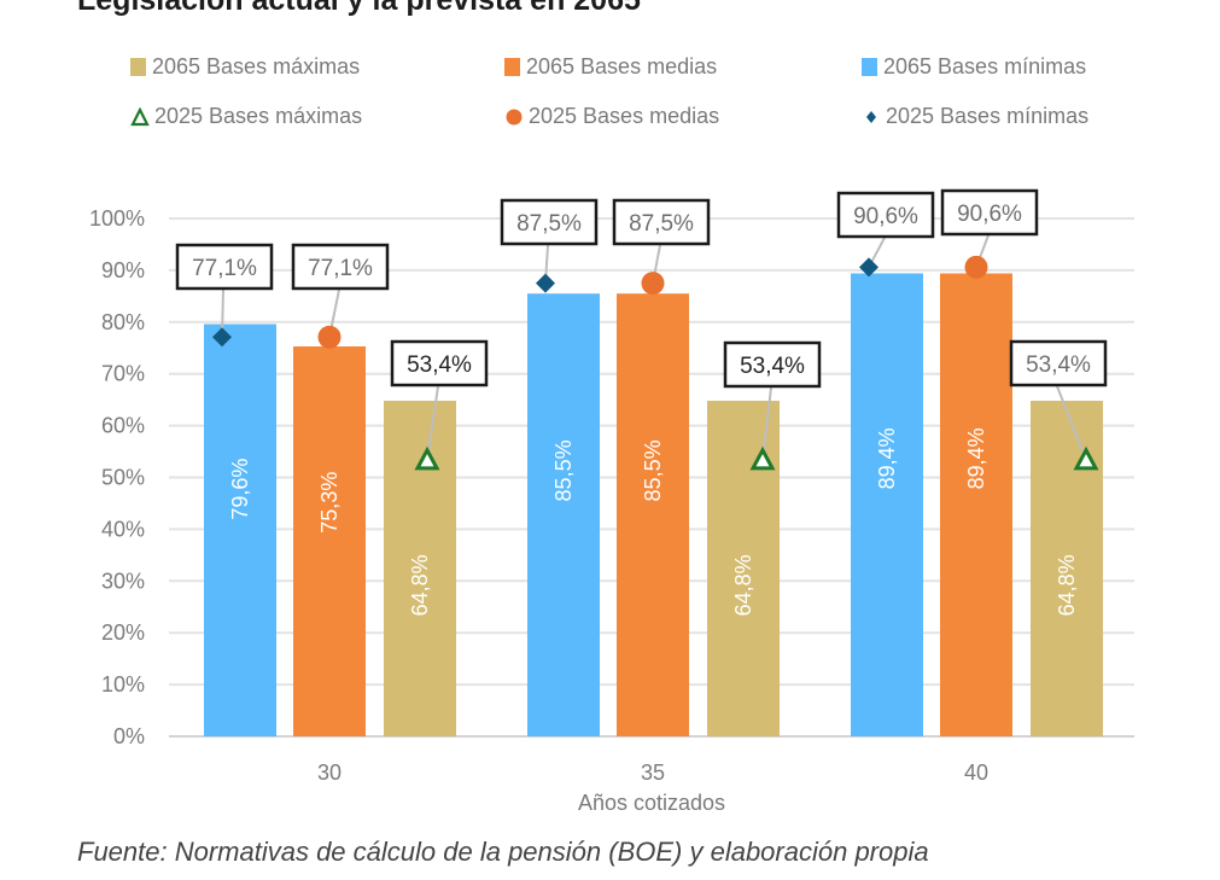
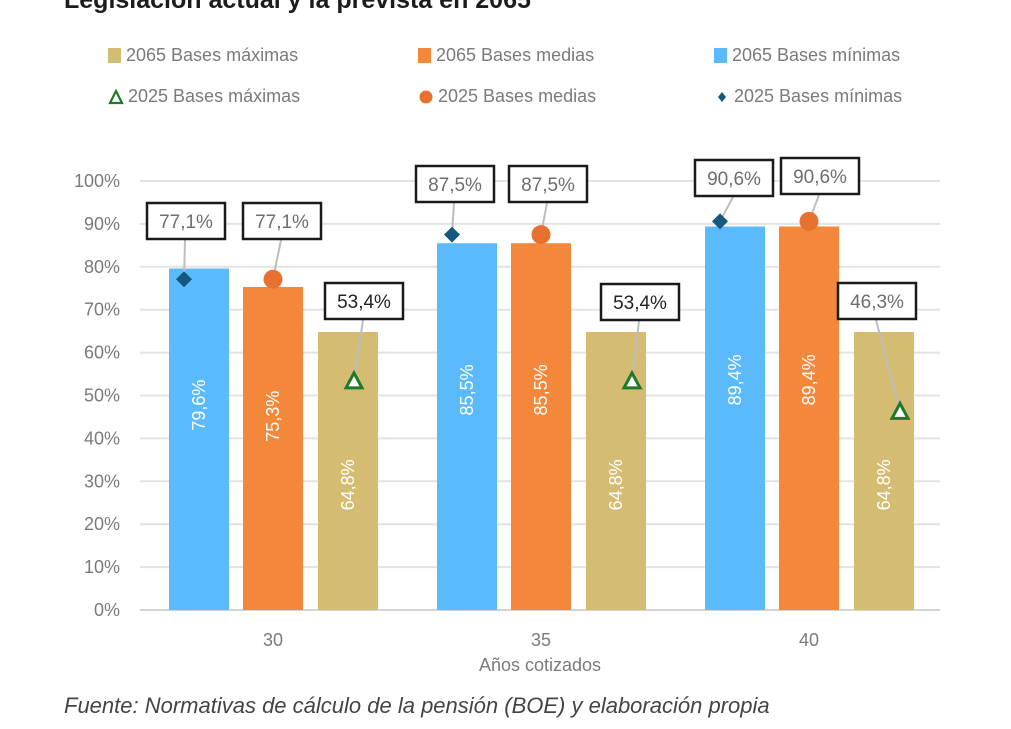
2025 Bases máximas/40: 53,4% -> 46,3%
